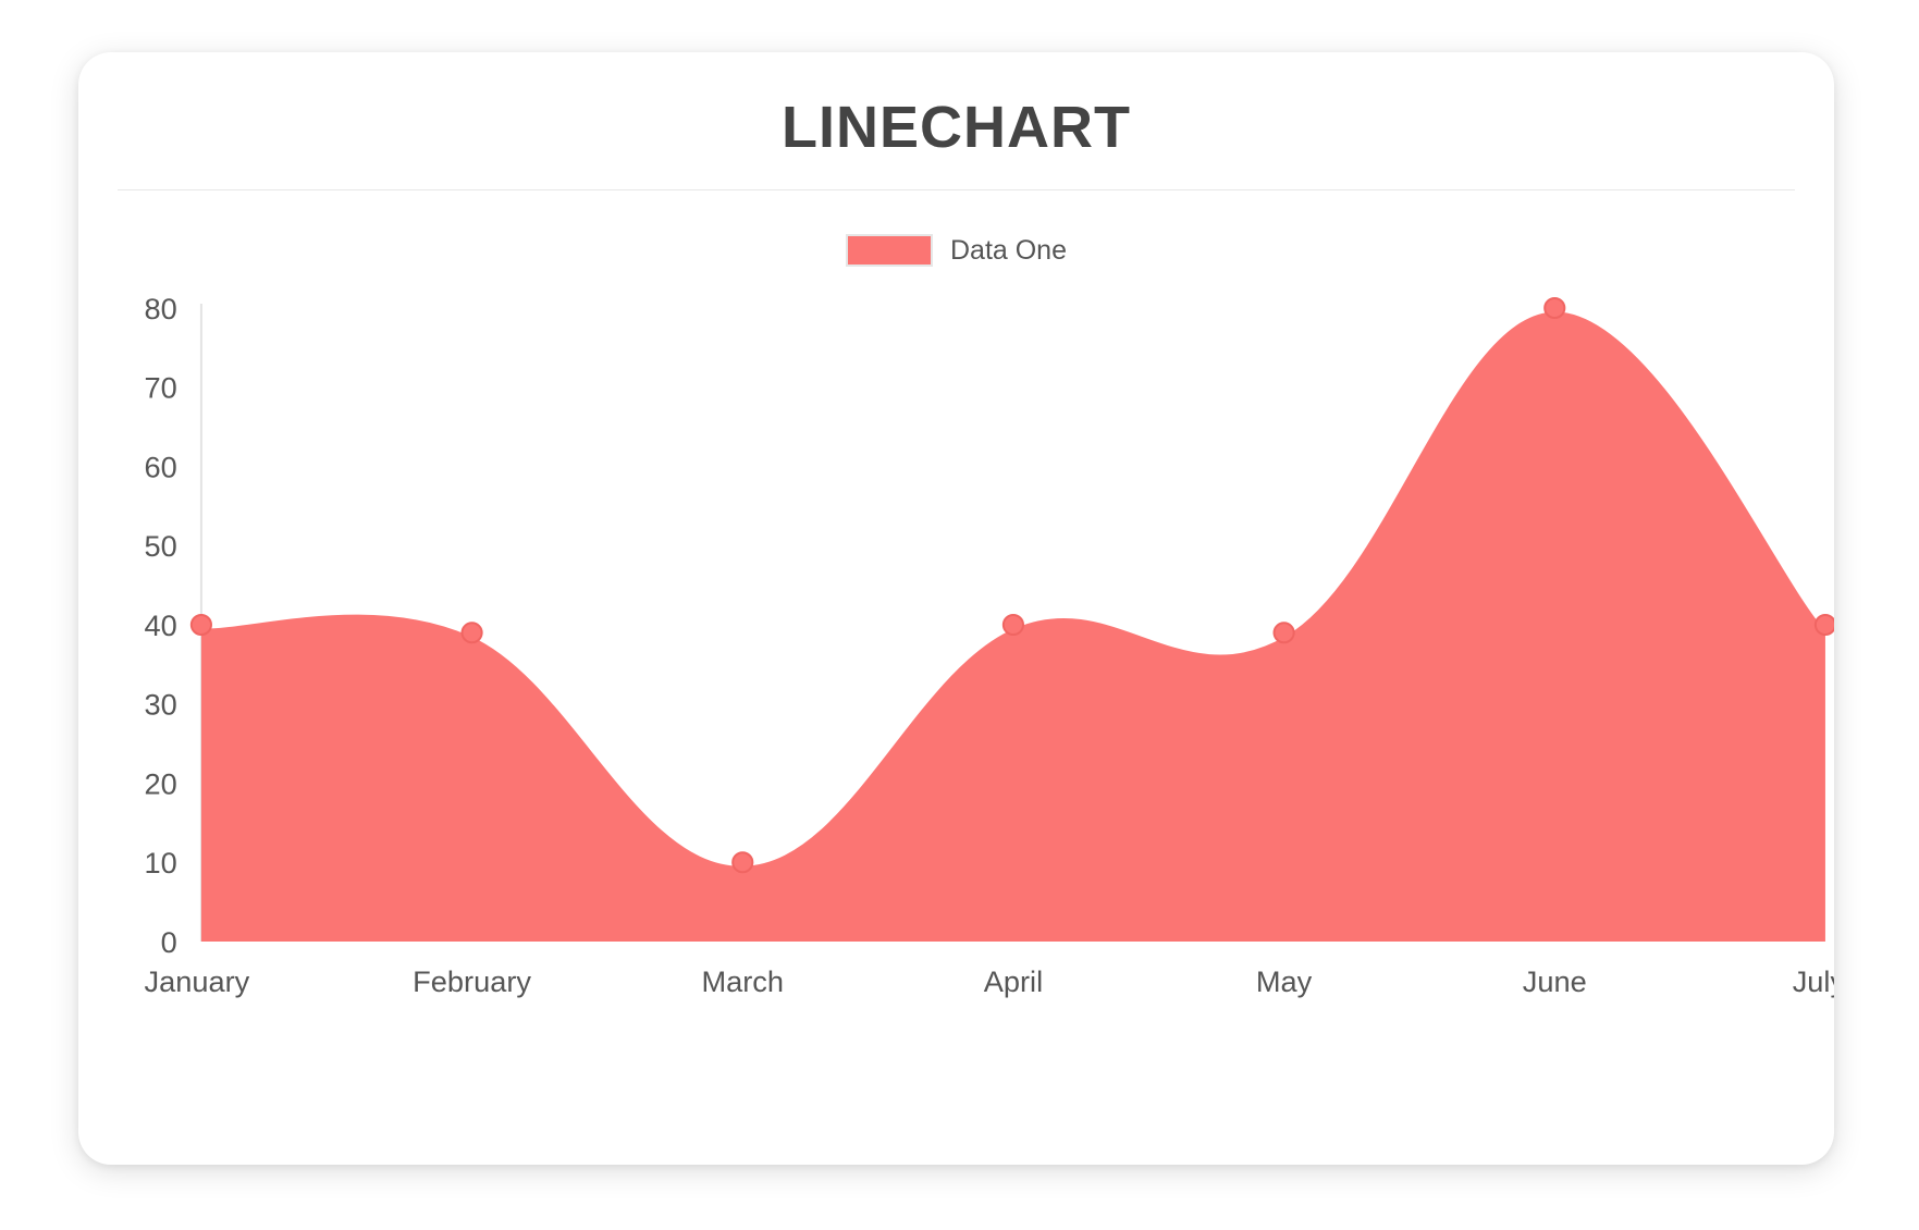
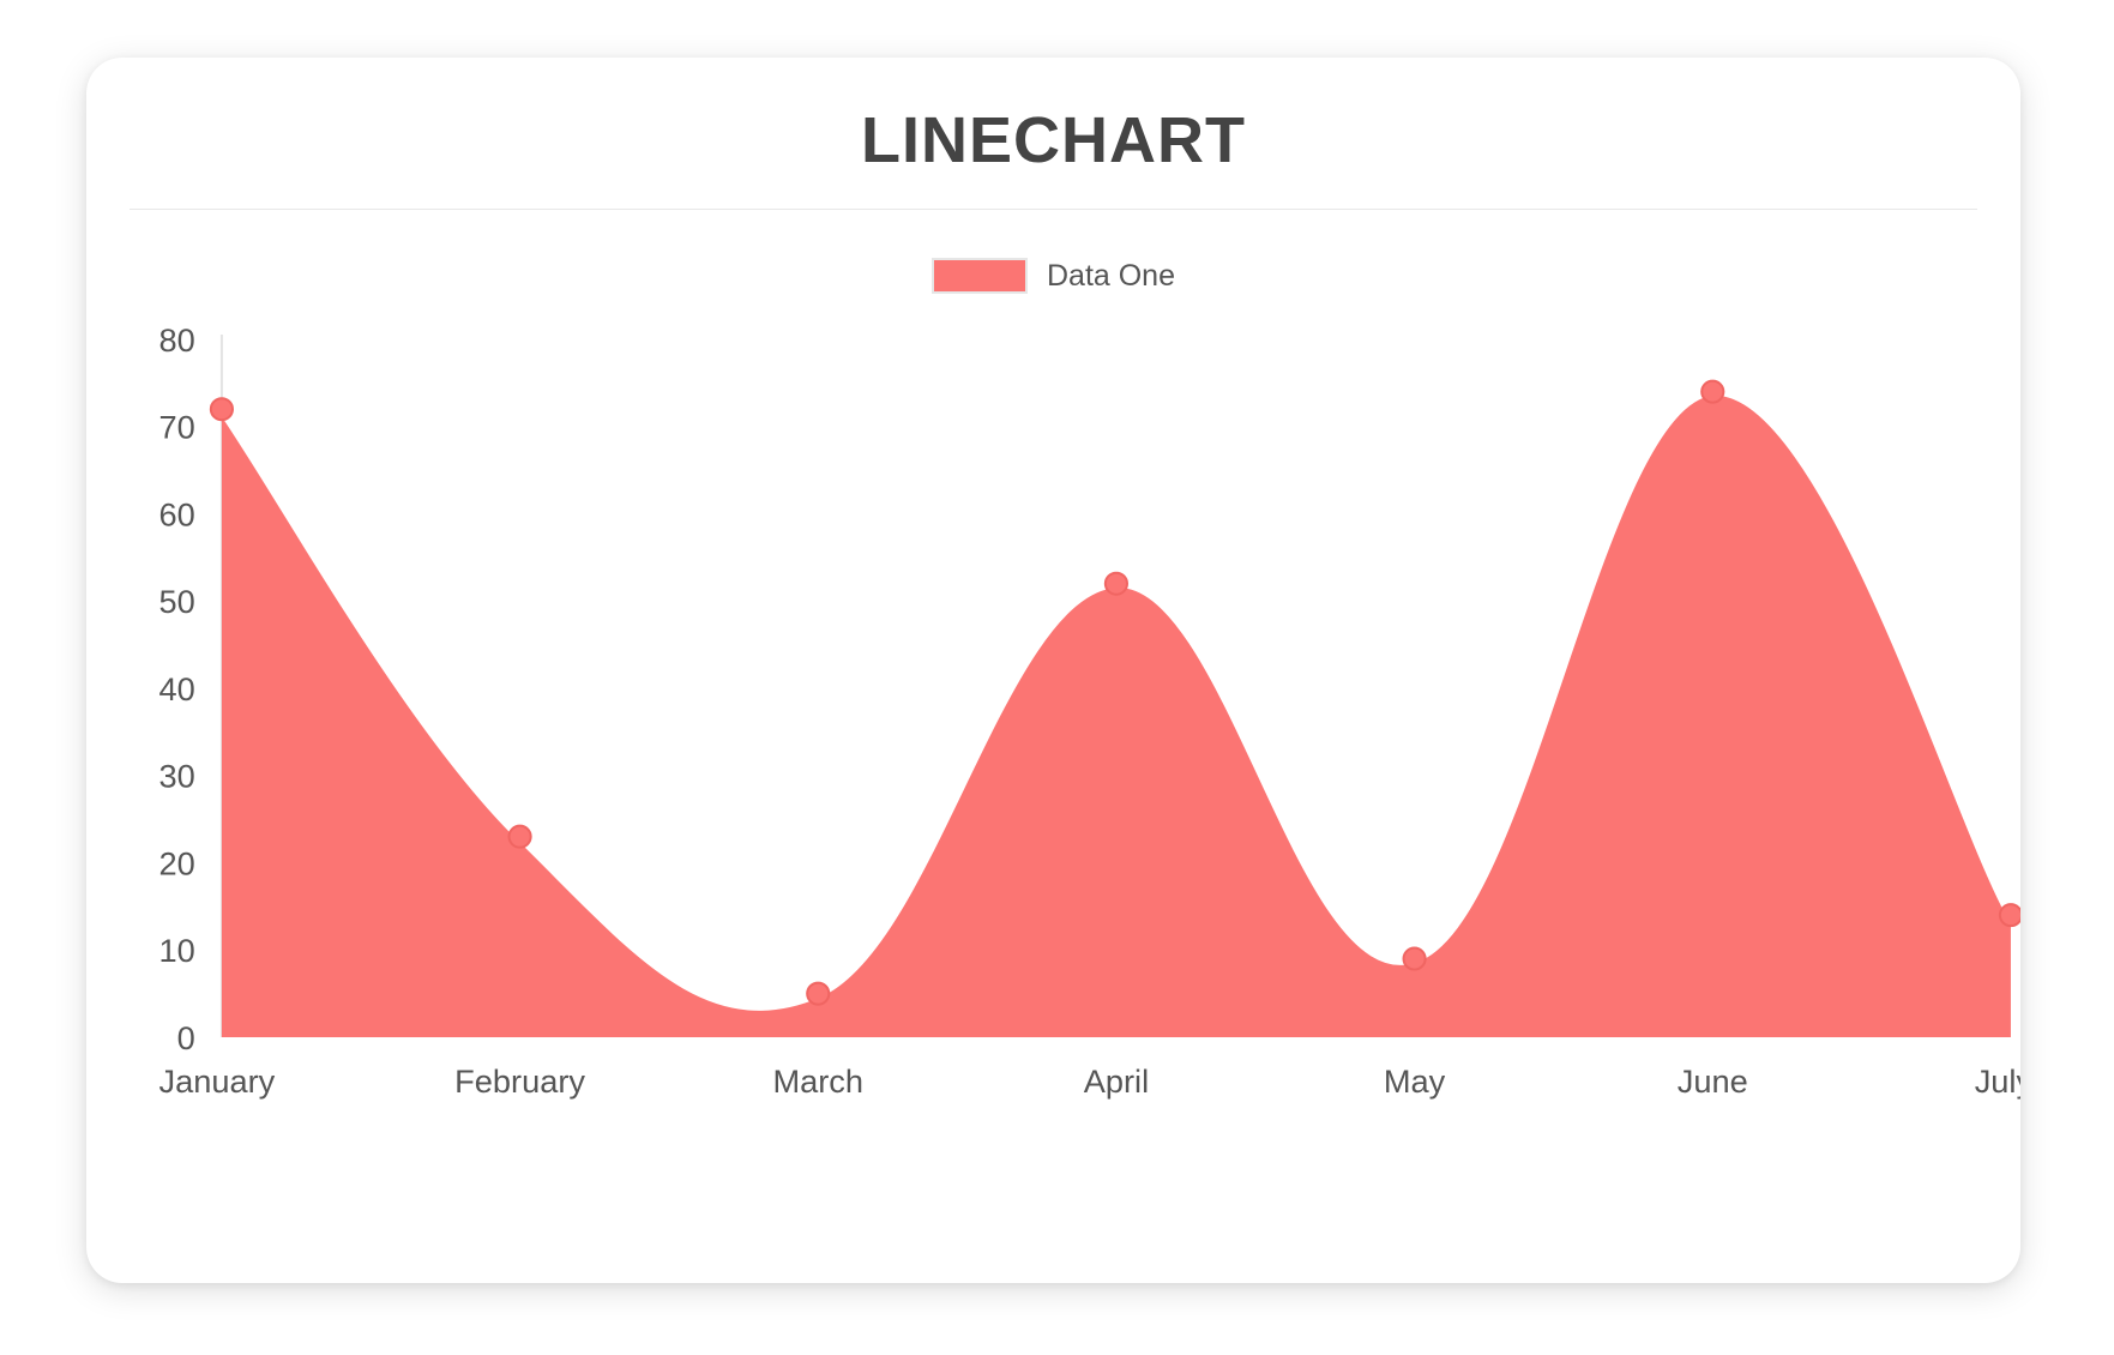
January: 40 -> 72
February: 39 -> 23
March: 10 -> 5
April: 40 -> 52
May: 39 -> 9
June: 80 -> 74
July: 40 -> 14
